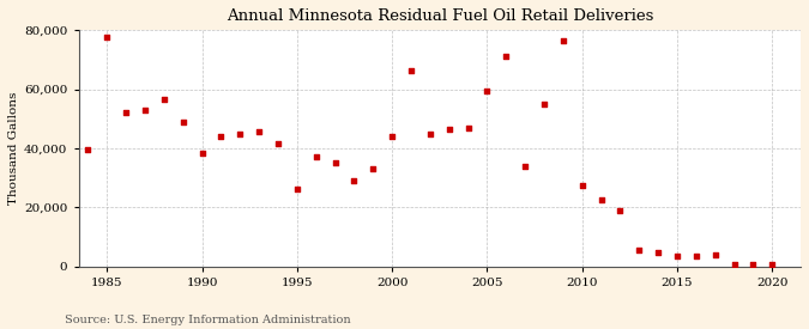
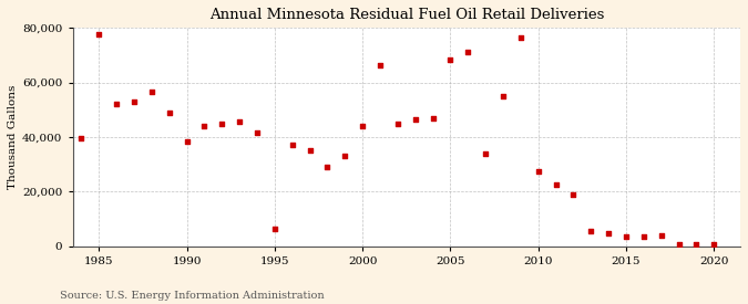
1995: 26,000 -> 6,500
2005: 59,500 -> 68,500
